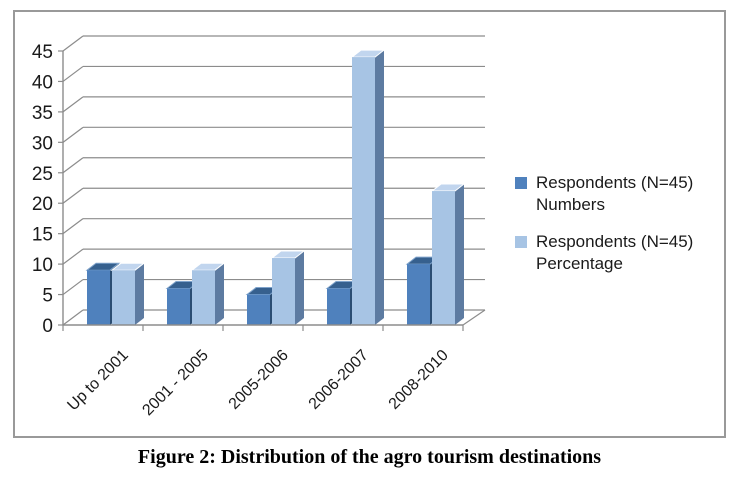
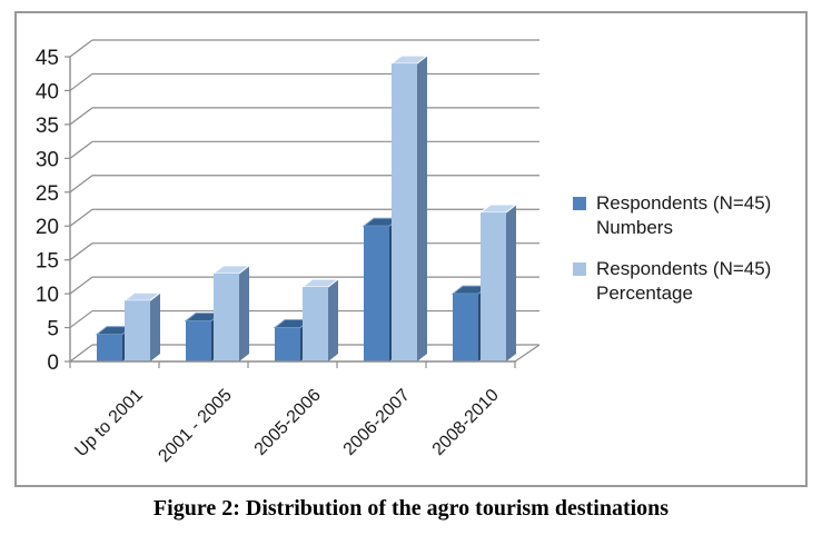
Respondents (N=45) Numbers/Up to 2001: 9 -> 4
Respondents (N=45) Percentage/2001 - 2005: 9 -> 13
Respondents (N=45) Numbers/2006-2007: 6 -> 20
